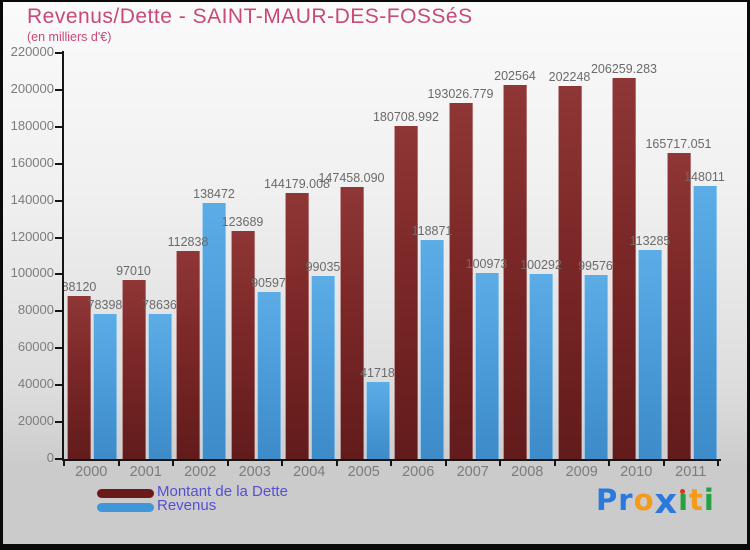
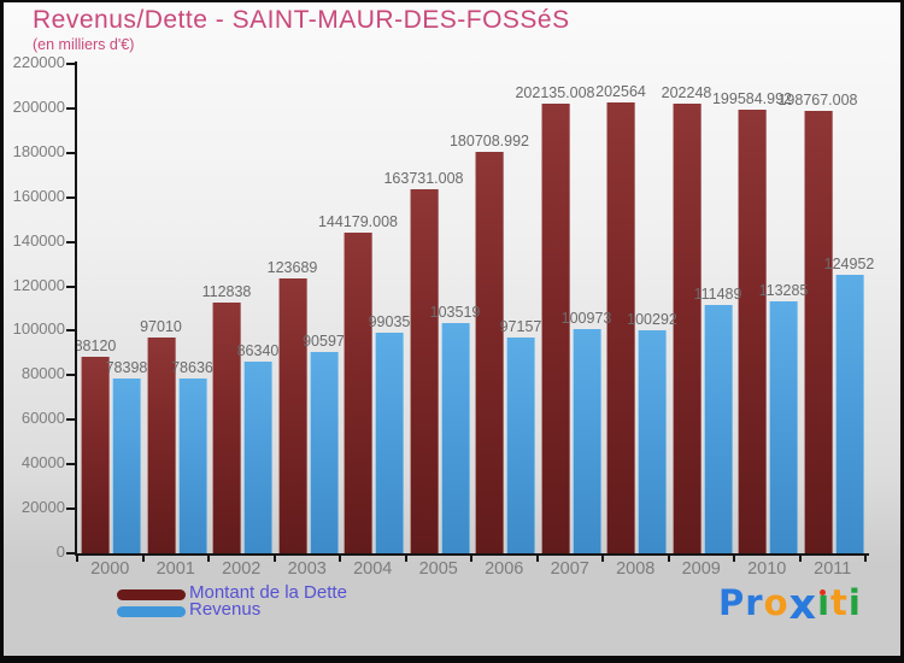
Revenus/2002: 138472 -> 86340
Montant de la Dette/2005: 147458.090 -> 163731.008
Revenus/2005: 41718 -> 103519
Revenus/2006: 118871 -> 97157
Montant de la Dette/2007: 193026.779 -> 202135.008
Revenus/2009: 99576 -> 111489
Montant de la Dette/2010: 206259.283 -> 199584.992
Montant de la Dette/2011: 165717.051 -> 198767.008
Revenus/2011: 148011 -> 124952
